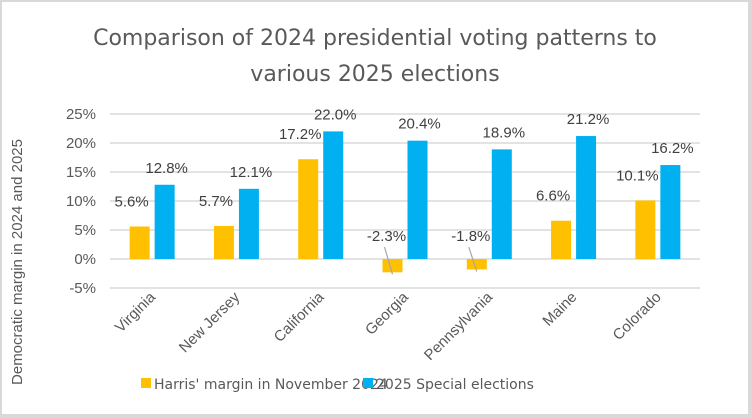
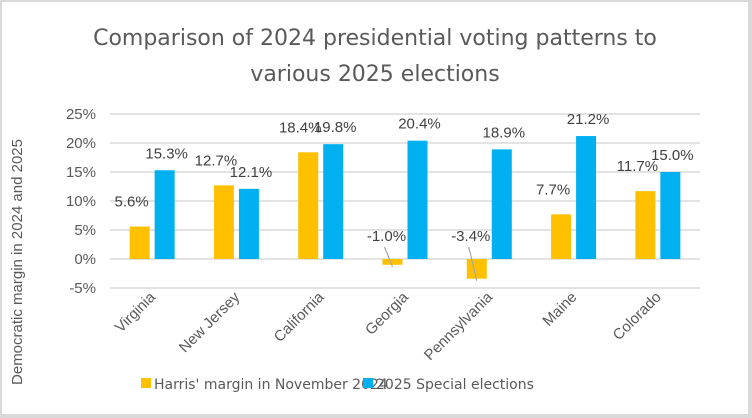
2025 Special elections/Virginia: 12.8% -> 15.3%
Harris' margin in November 2024/New Jersey: 5.7% -> 12.7%
Harris' margin in November 2024/California: 17.2% -> 18.4%
2025 Special elections/California: 22.0% -> 19.8%
Harris' margin in November 2024/Georgia: -2.3% -> -1.0%
Harris' margin in November 2024/Pennsylvania: -1.8% -> -3.4%
Harris' margin in November 2024/Maine: 6.6% -> 7.7%
Harris' margin in November 2024/Colorado: 10.1% -> 11.7%
2025 Special elections/Colorado: 16.2% -> 15.0%
